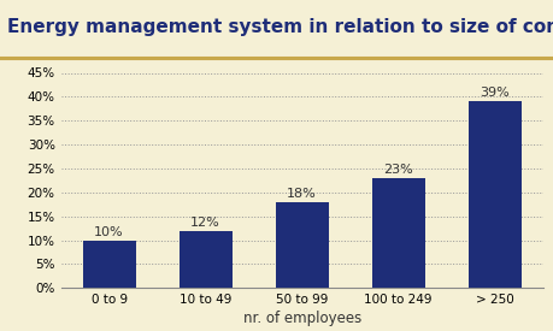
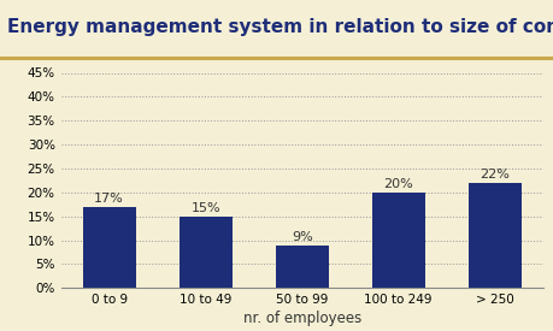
0 to 9: 10% -> 17%
10 to 49: 12% -> 15%
50 to 99: 18% -> 9%
100 to 249: 23% -> 20%
> 250: 39% -> 22%
